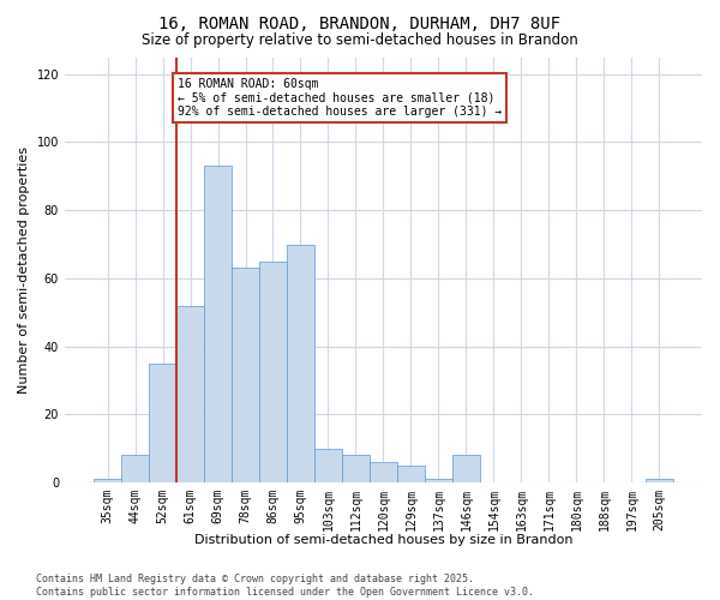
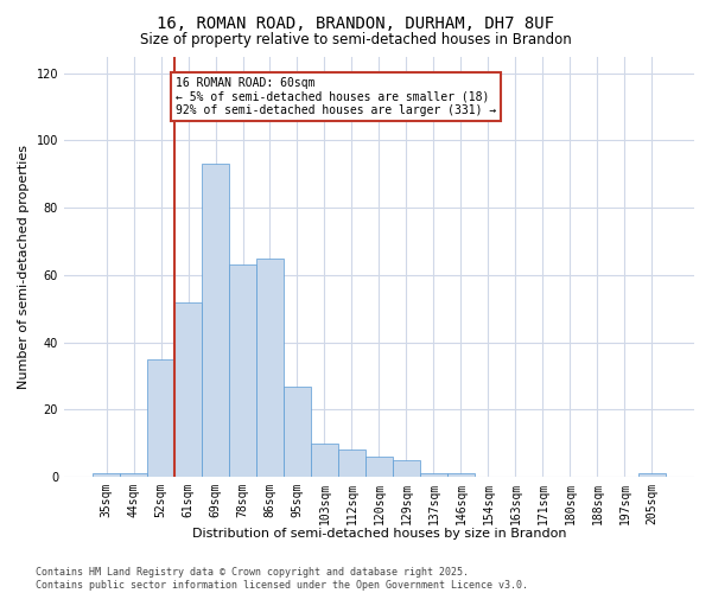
44sqm: 8 -> 1
95sqm: 70 -> 27
146sqm: 8 -> 1
